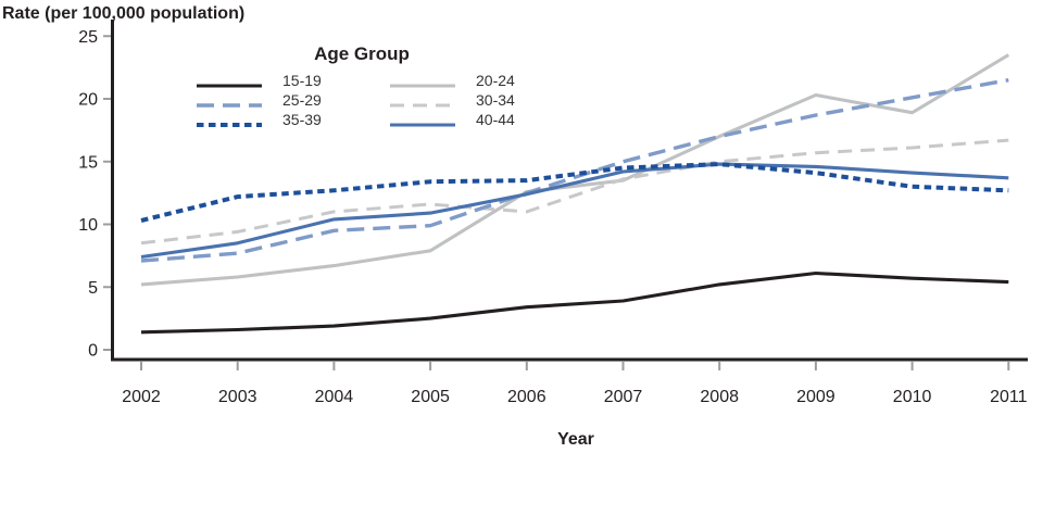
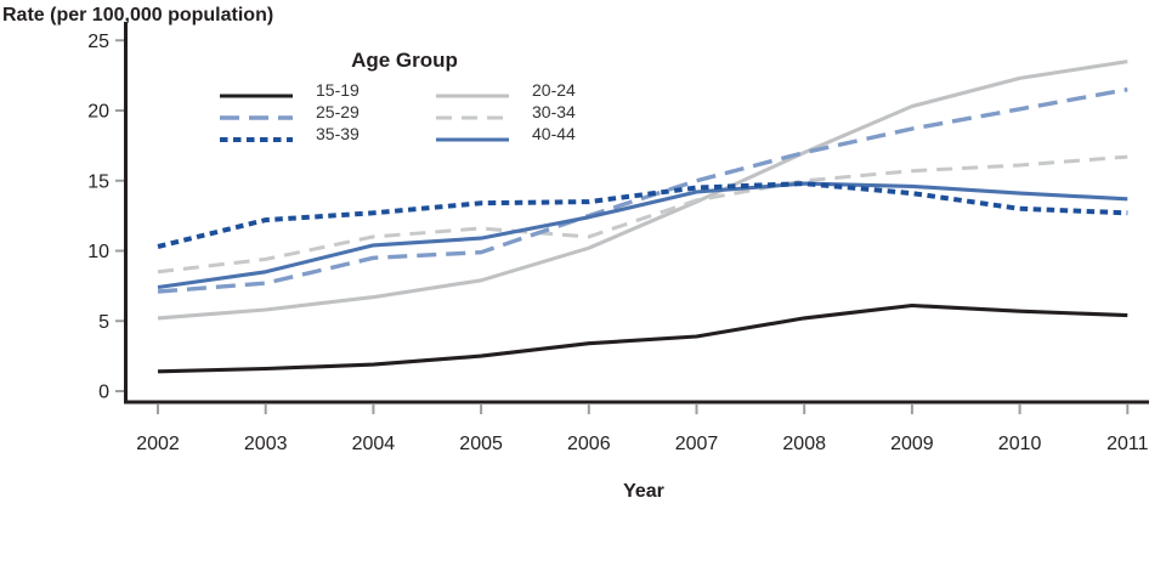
20-24/2006: 12.6 -> 10.2
20-24/2010: 18.9 -> 22.3
